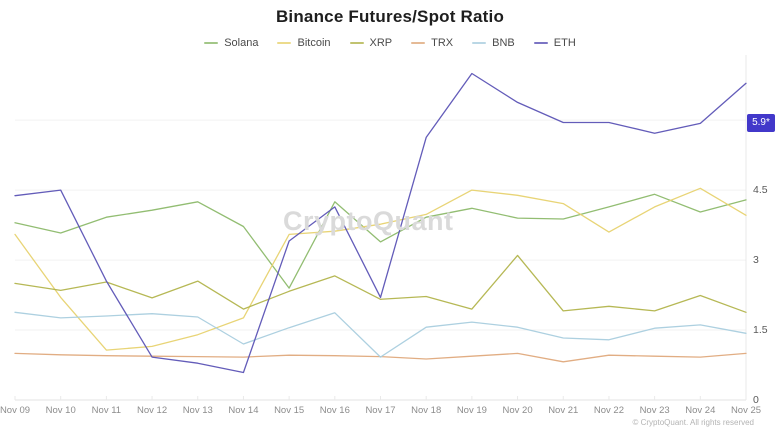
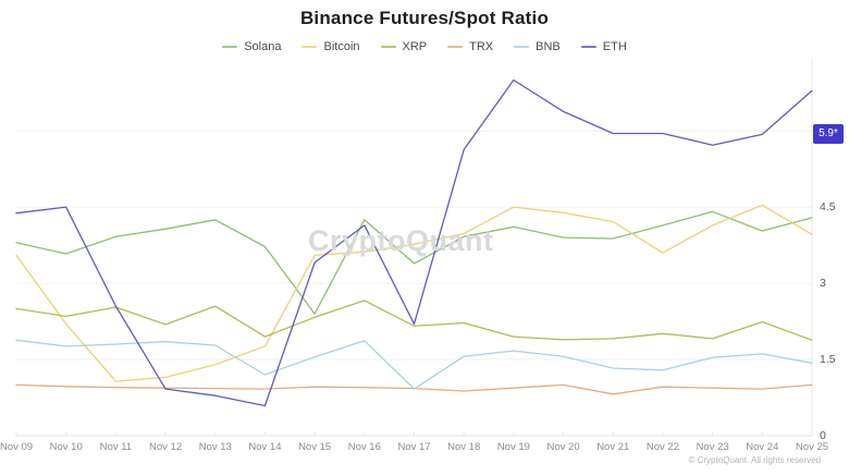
XRP/Nov 20: 3.1 -> 1.9
